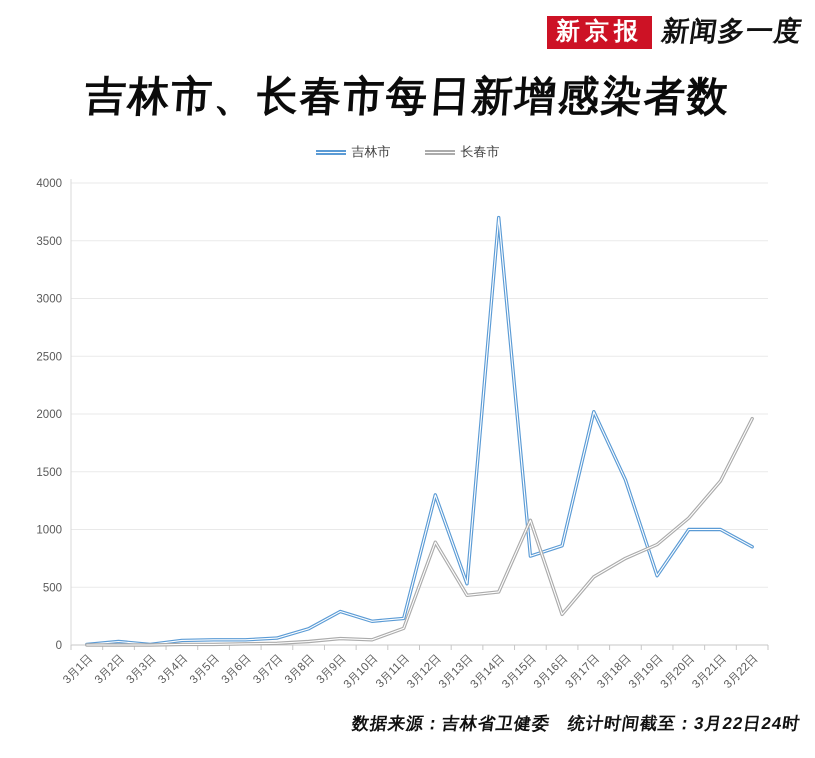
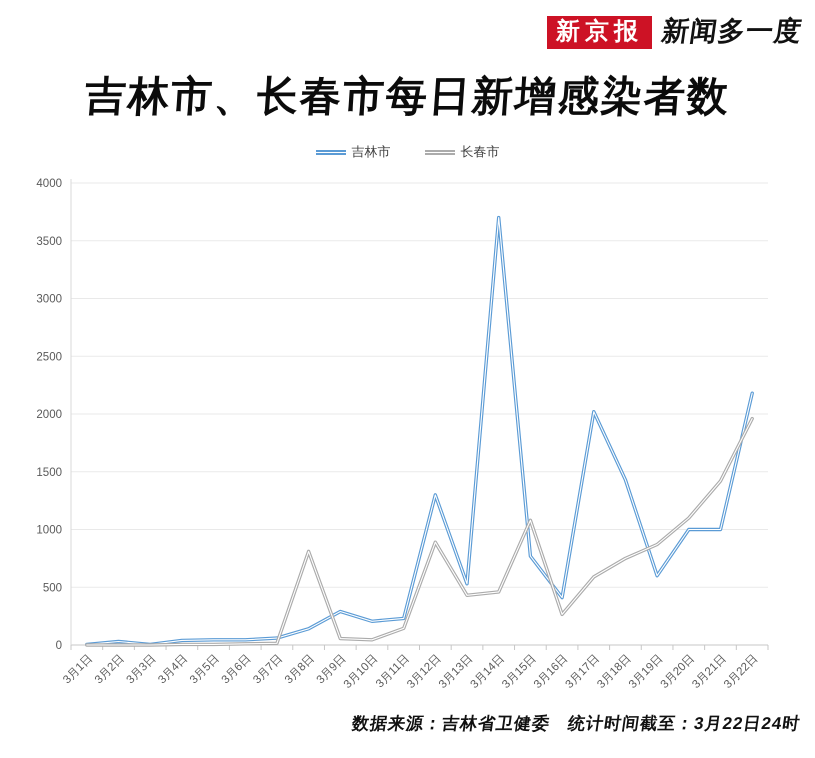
长春市/3月8日: 30 -> 810
吉林市/3月16日: 860 -> 410
吉林市/3月22日: 850 -> 2180
